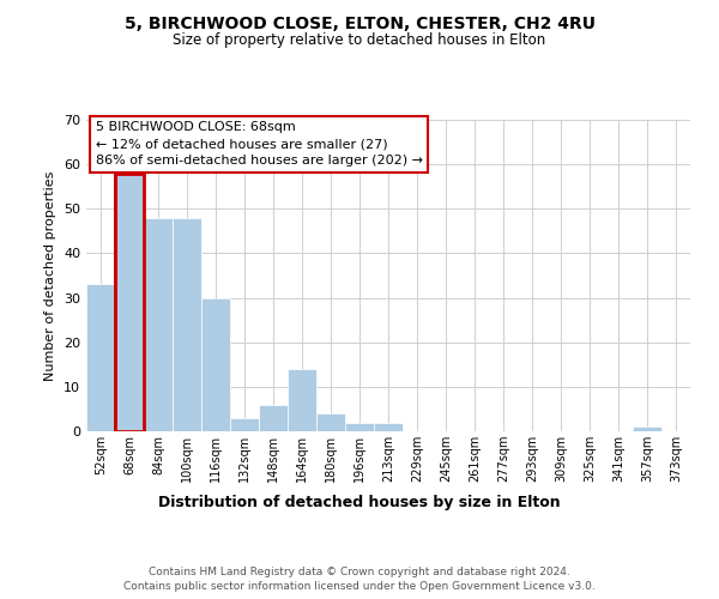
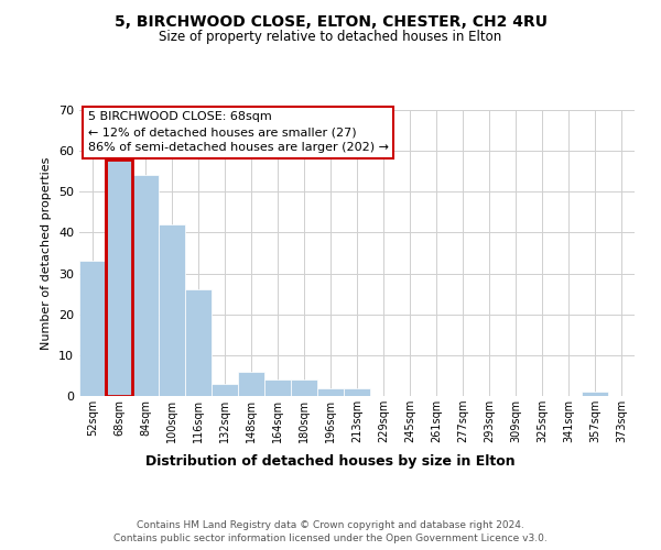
84sqm: 48 -> 54
100sqm: 48 -> 42
116sqm: 30 -> 26
164sqm: 14 -> 4
